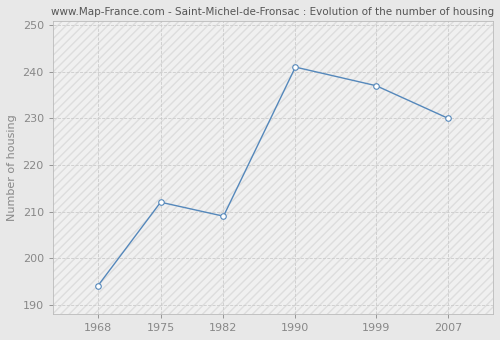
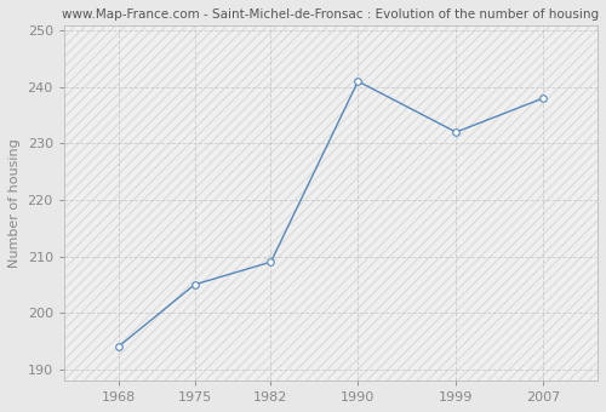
1975: 212 -> 205
1999: 237 -> 232
2007: 230 -> 238
